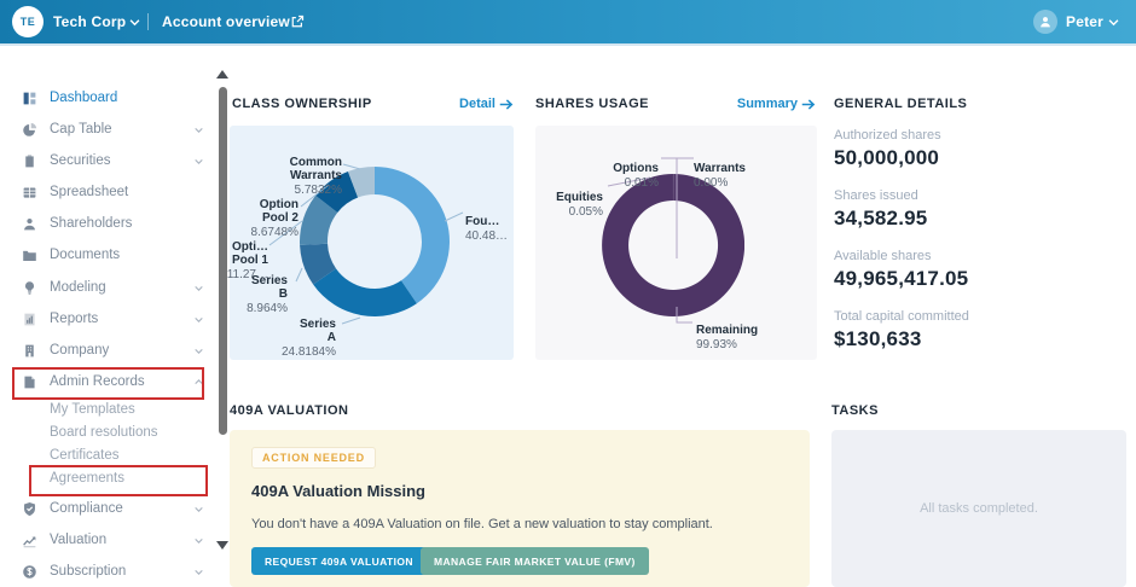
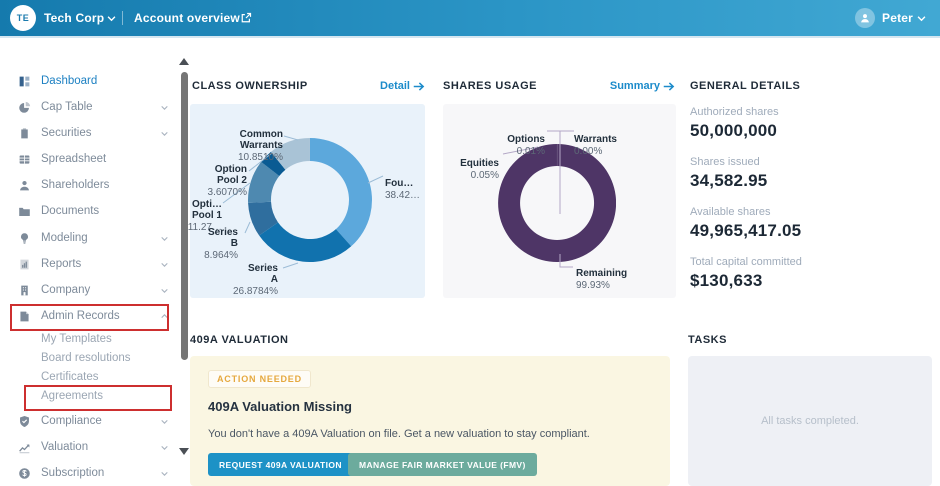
CLASS OWNERSHIP/Fou…: 40.48 -> 38.42
CLASS OWNERSHIP/Series A: 24.8184% -> 26.8784%
CLASS OWNERSHIP/Option Pool 2: 8.6748% -> 3.6070%
CLASS OWNERSHIP/Common Warrants: 5.7832% -> 10.8510%
